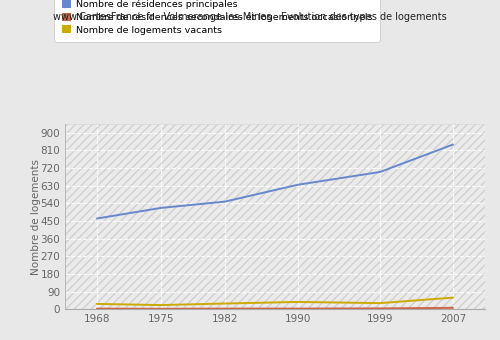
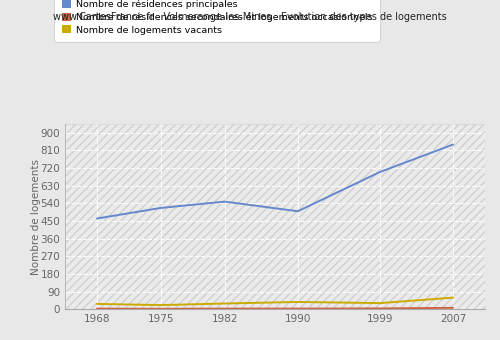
Nombre de résidences principales/1990: 640 -> 500
